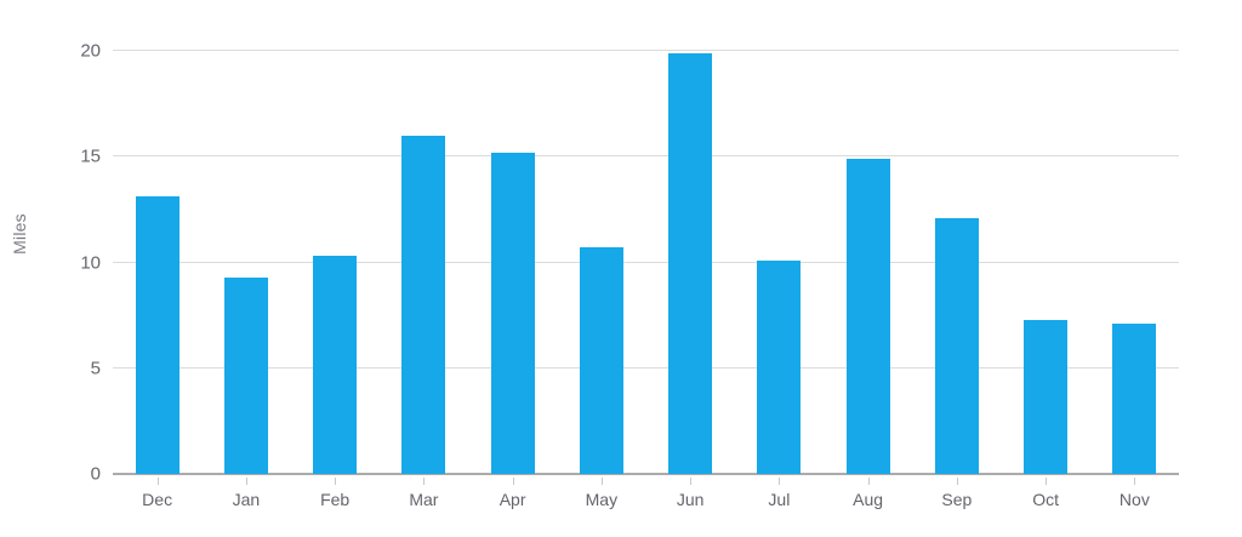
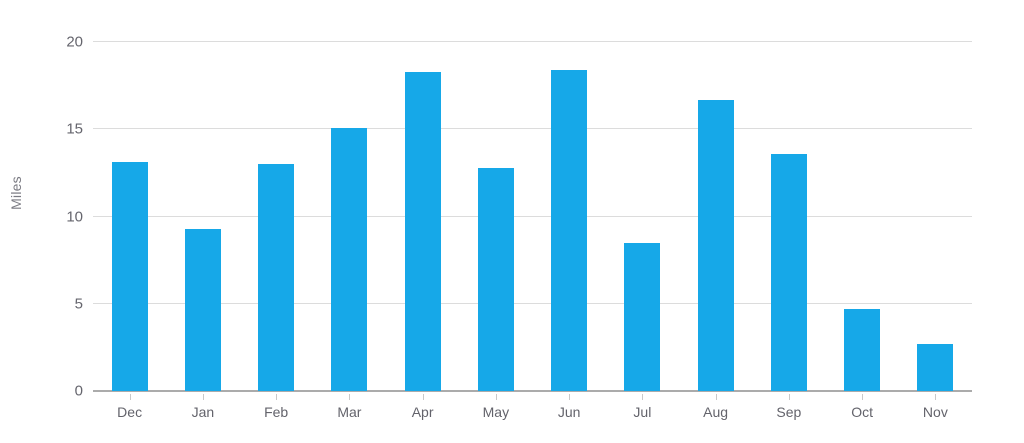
Feb: 10.3 -> 13.0
Mar: 16.0 -> 15.1
Apr: 15.2 -> 18.3
May: 10.7 -> 12.8
Jun: 19.9 -> 18.4
Jul: 10.1 -> 8.5
Aug: 14.9 -> 16.7
Sep: 12.1 -> 13.6
Oct: 7.3 -> 4.7
Nov: 7.1 -> 2.7
